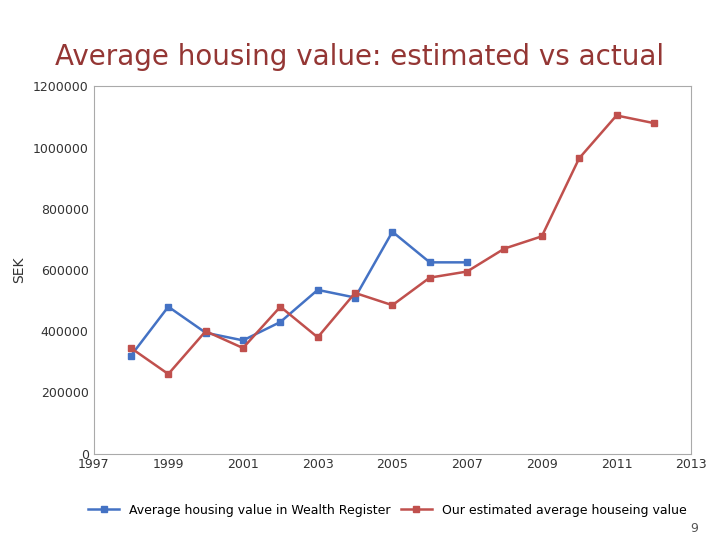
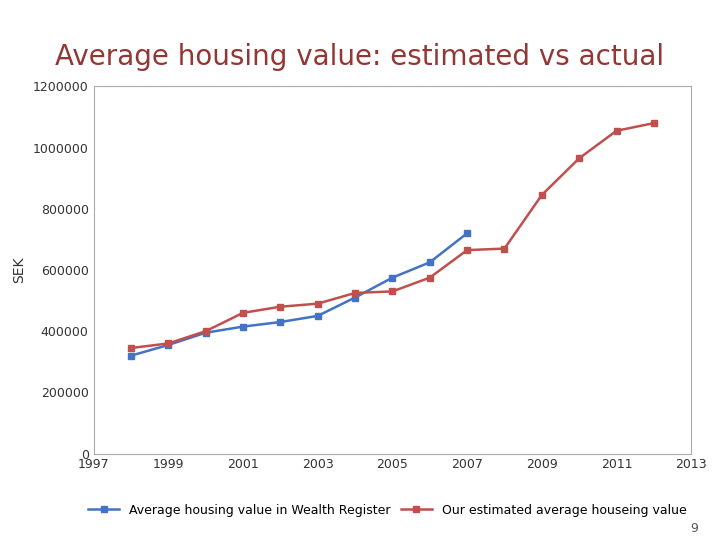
Average housing value in Wealth Register/1999: 480000 -> 355000
Our estimated average houseing value/1999: 260000 -> 360000
Average housing value in Wealth Register/2001: 370000 -> 415000
Our estimated average houseing value/2001: 345000 -> 460000
Average housing value in Wealth Register/2003: 535000 -> 450000
Our estimated average houseing value/2003: 380000 -> 490000
Average housing value in Wealth Register/2005: 725000 -> 575000
Our estimated average houseing value/2005: 485000 -> 530000
Average housing value in Wealth Register/2007: 625000 -> 720000
Our estimated average houseing value/2007: 595000 -> 665000
Our estimated average houseing value/2009: 710000 -> 845000
Our estimated average houseing value/2011: 1105000 -> 1055000
